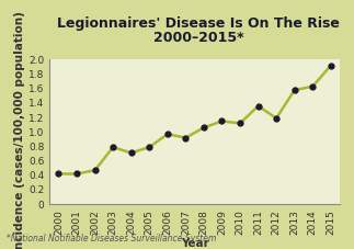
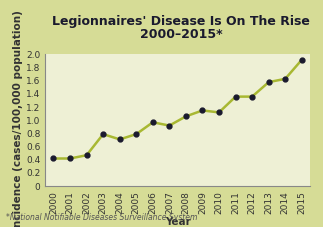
2012: 1.19 -> 1.36
